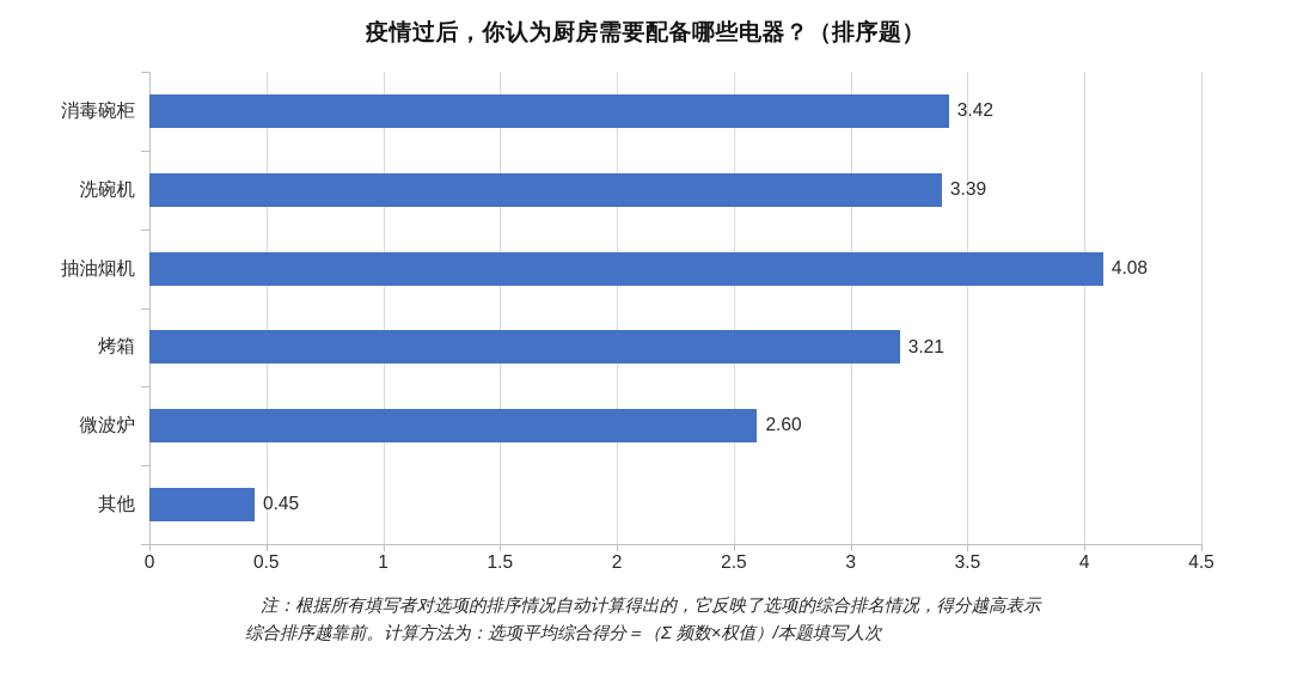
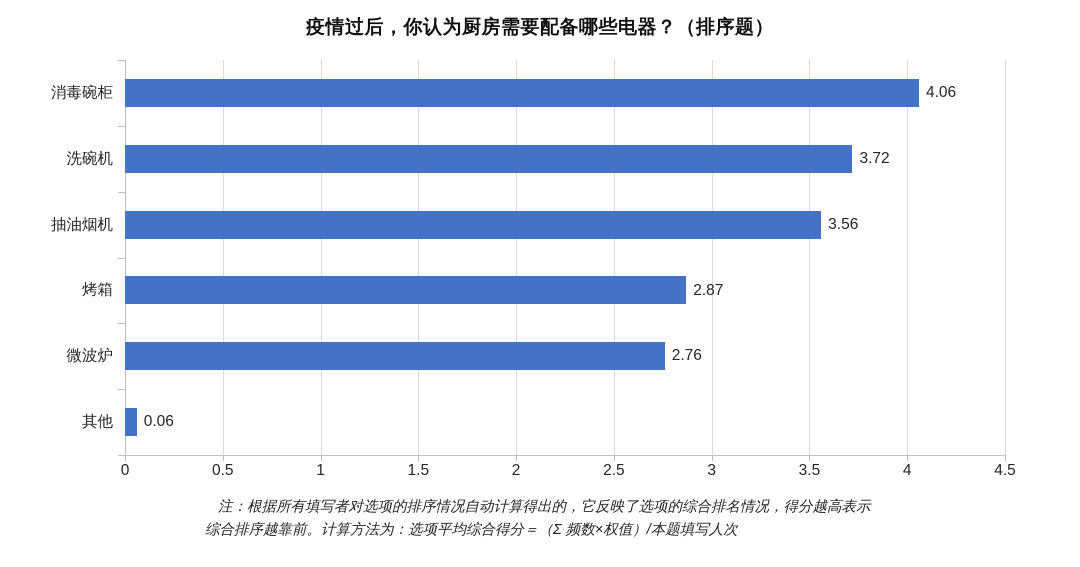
消毒碗柜: 3.42 -> 4.06
洗碗机: 3.39 -> 3.72
抽油烟机: 4.08 -> 3.56
烤箱: 3.21 -> 2.87
微波炉: 2.60 -> 2.76
其他: 0.45 -> 0.06
